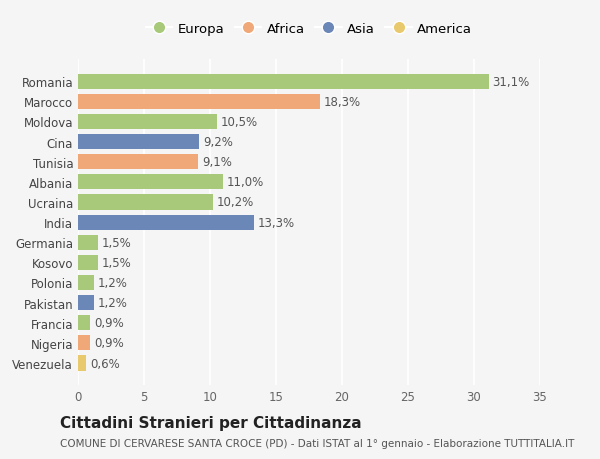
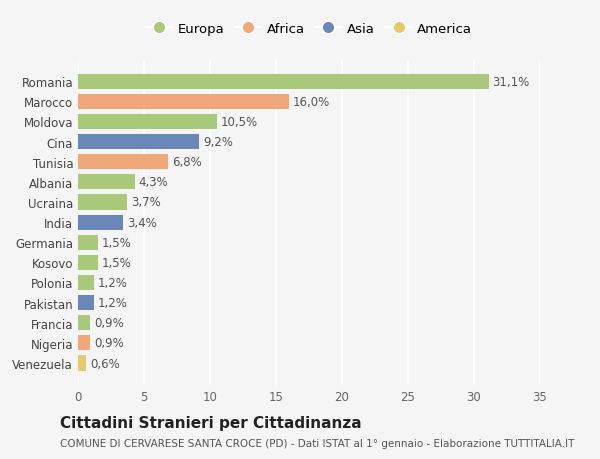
Marocco: 18,3% -> 16,0%
Tunisia: 9,1% -> 6,8%
Albania: 11,0% -> 4,3%
Ucraina: 10,2% -> 3,7%
India: 13,3% -> 3,4%
